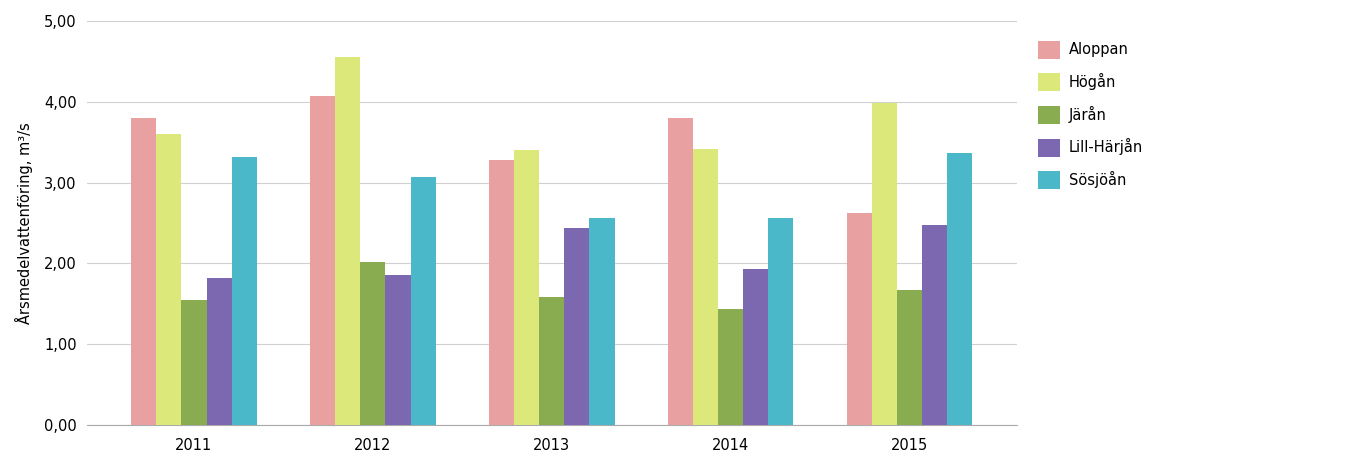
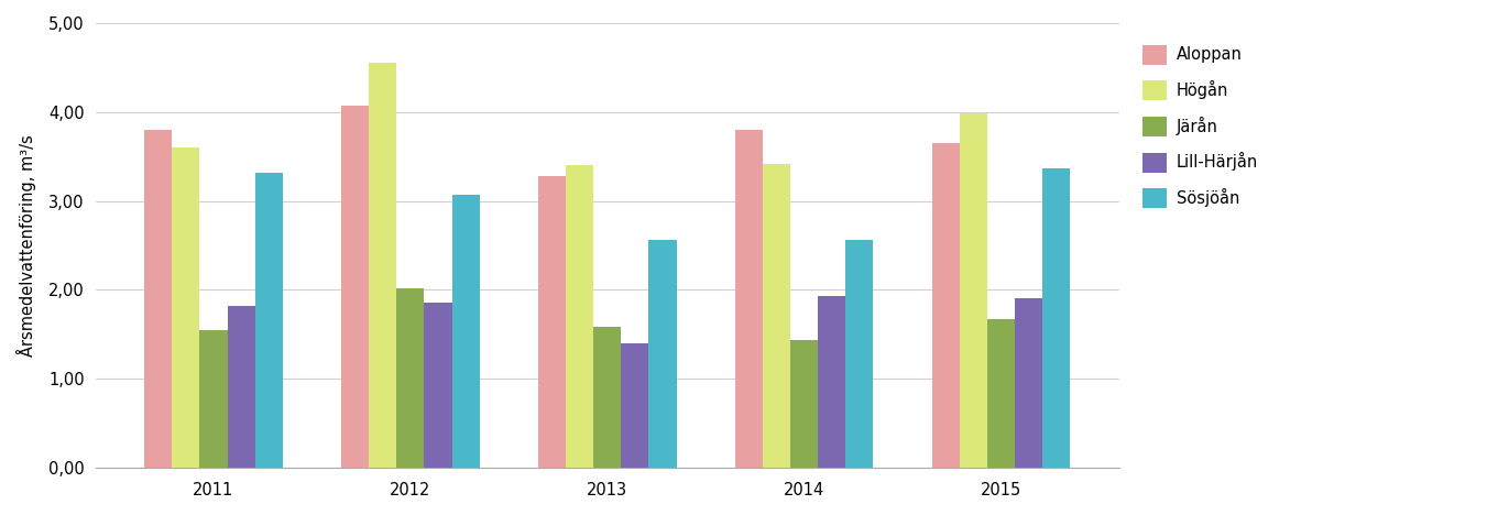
Lill-Härjån/2013: 2,44 -> 1,40
Aloppan/2015: 2,62 -> 3,65
Lill-Härjån/2015: 2,48 -> 1,91
